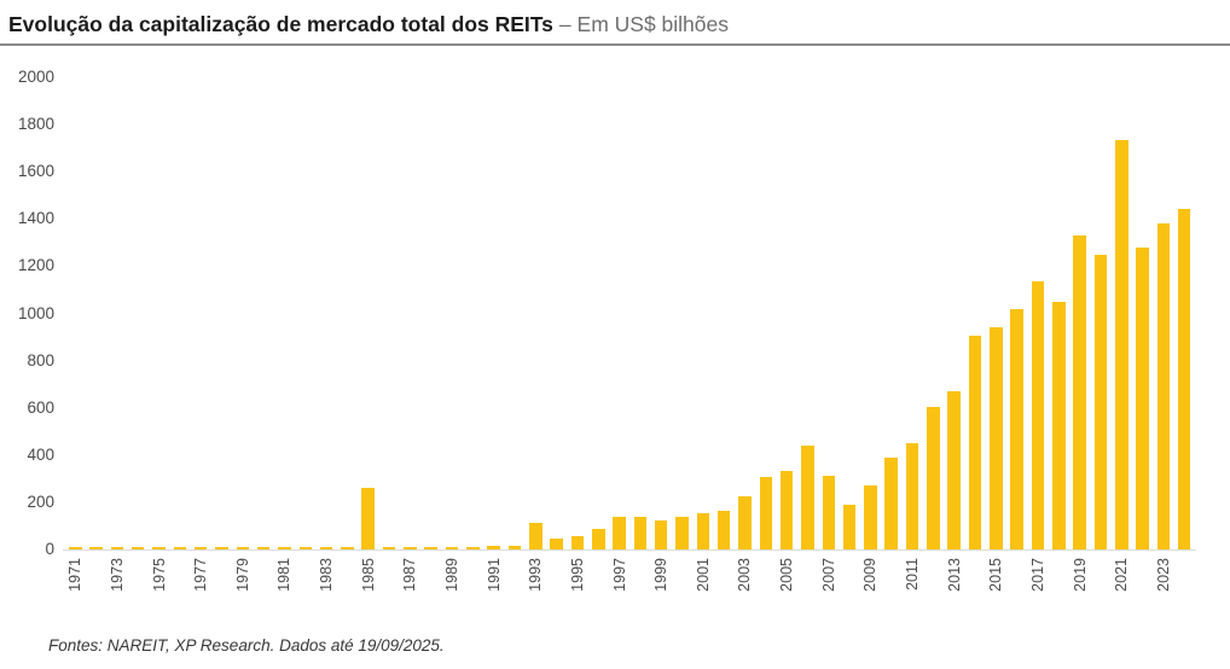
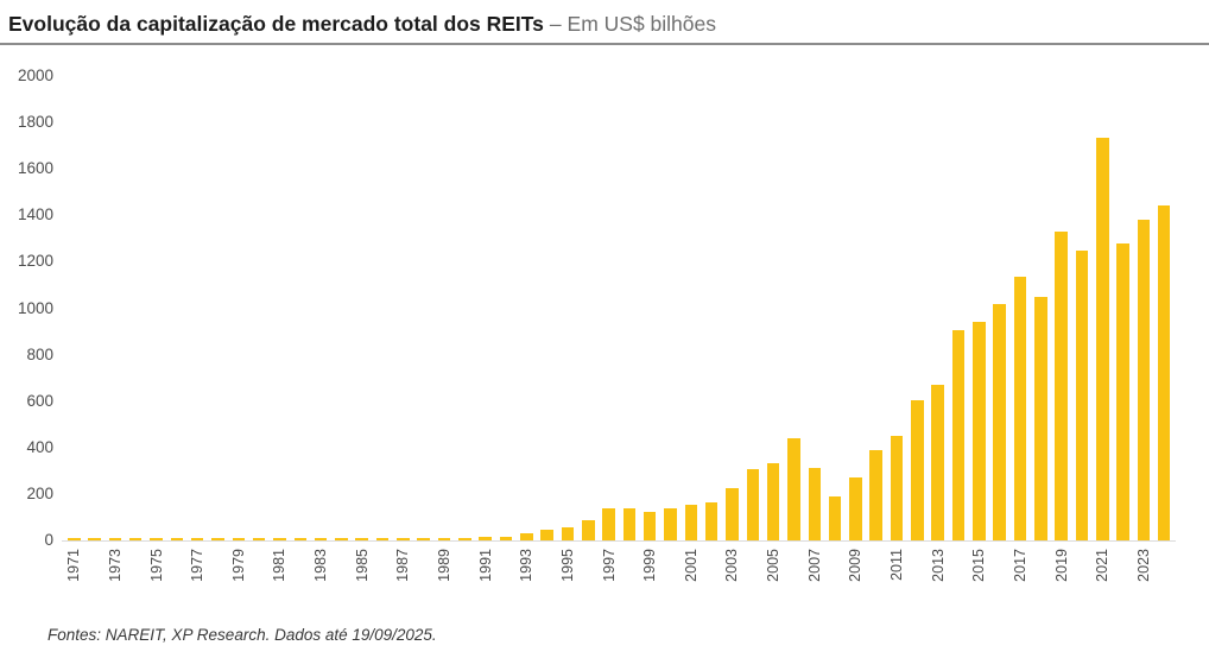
1985: 260 -> 10
1993: 110 -> 30
